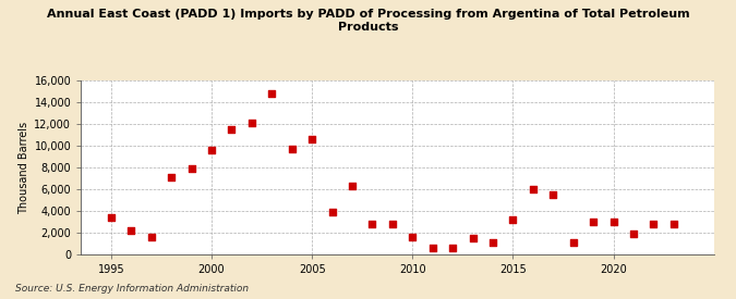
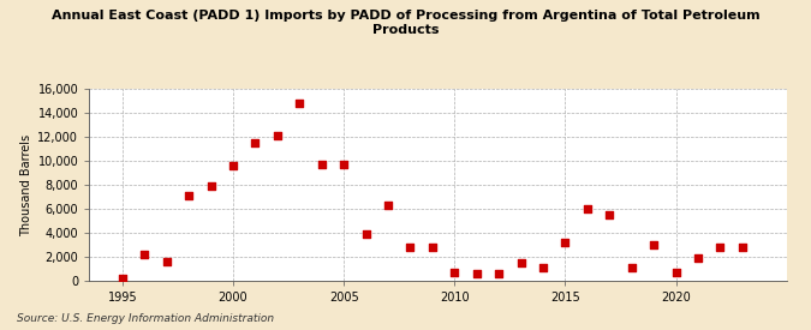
1995: 3,400 -> 200
2005: 10,600 -> 9,700
2010: 1,600 -> 700
2020: 3,000 -> 700
